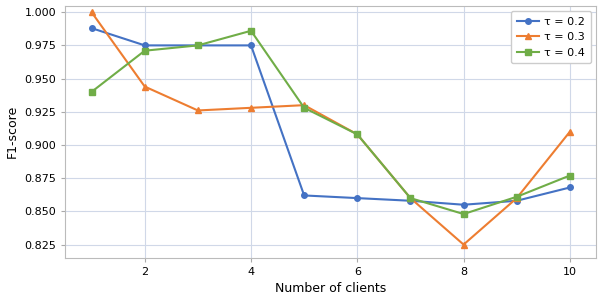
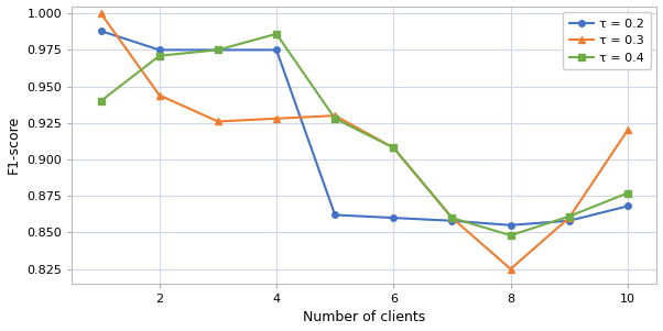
τ = 0.3/10: 0.910 -> 0.920
